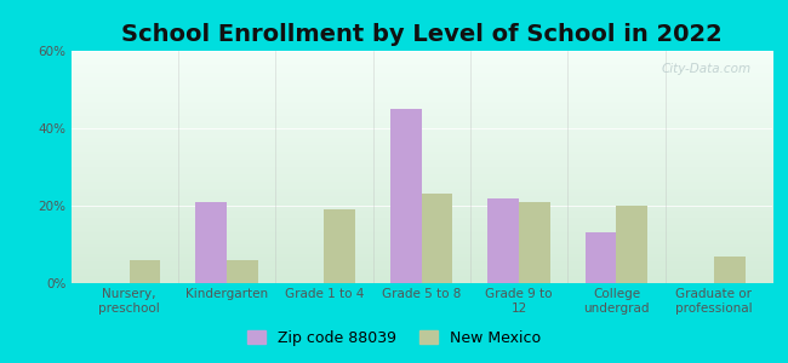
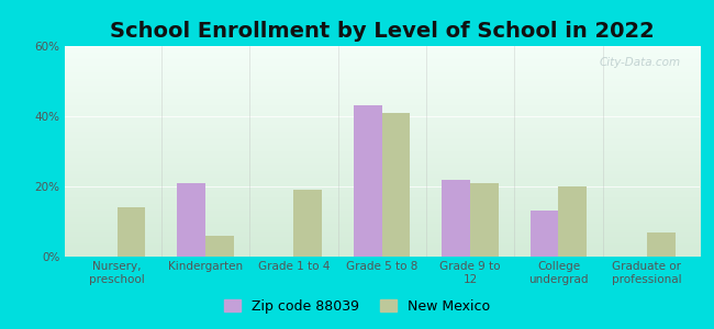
New Mexico/Nursery, preschool: 6% -> 14%
Zip code 88039/Grade 5 to 8: 45% -> 43%
New Mexico/Grade 5 to 8: 23% -> 41%
